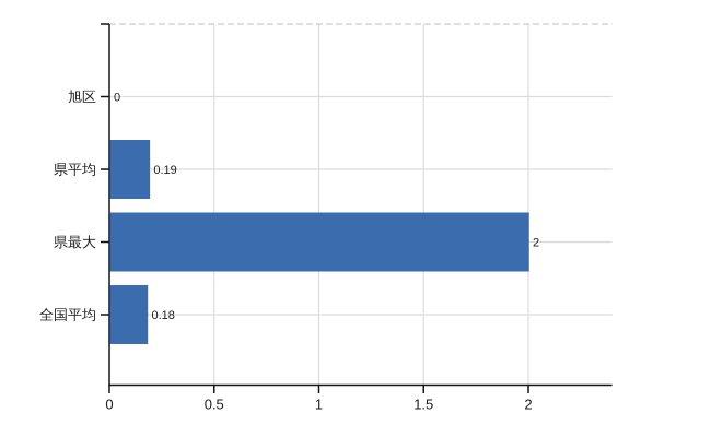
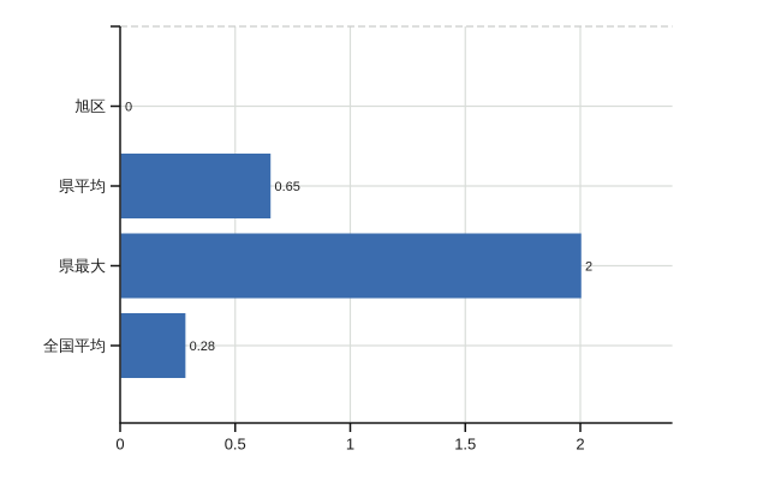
県平均: 0.19 -> 0.65
全国平均: 0.18 -> 0.28
